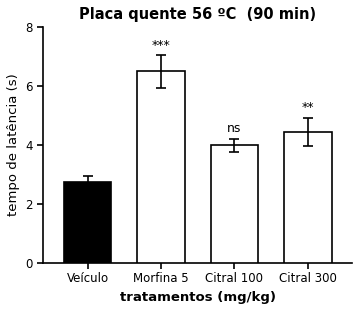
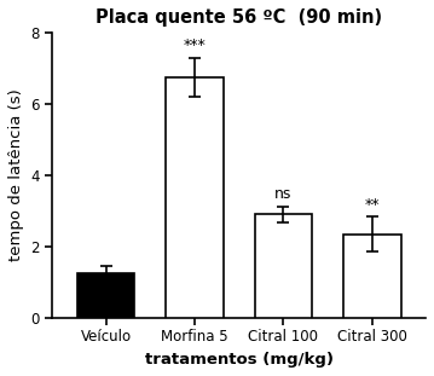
Veículo: 2.75 -> 1.25
Morfina 5: 6.50 -> 6.75
Citral 100: 4.00 -> 2.90
Citral 300: 4.45 -> 2.35
